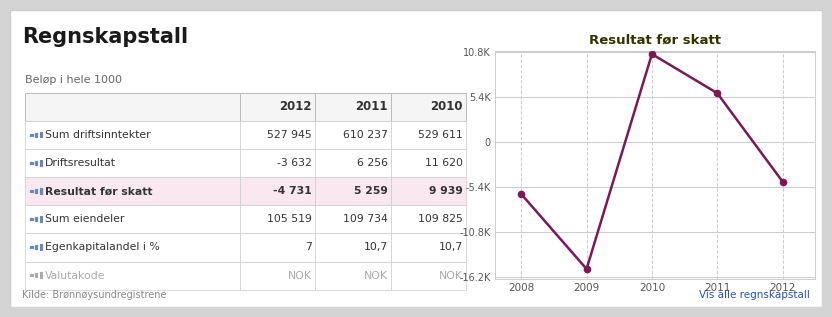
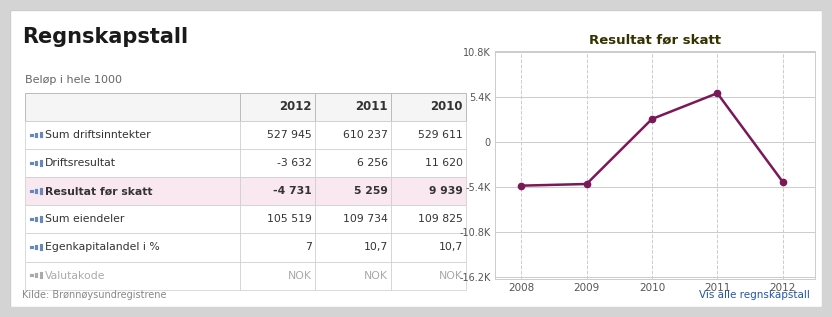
2008: -6.2K -> -5.2K
2009: -15.2K -> -5.0K
2010: 10.6K -> 2.8K
